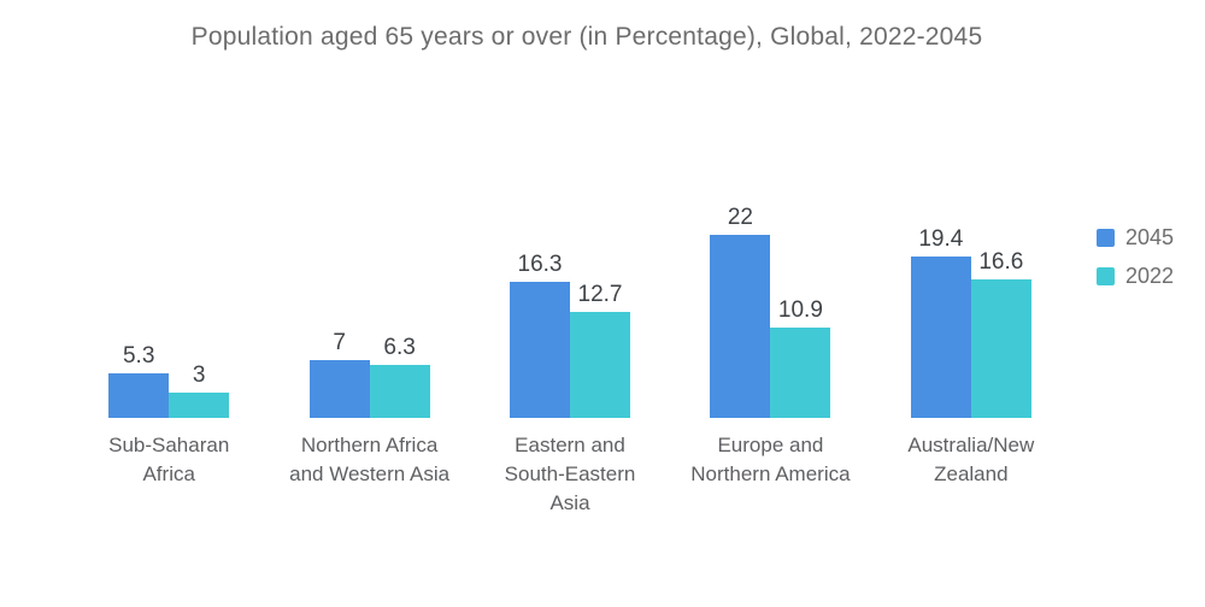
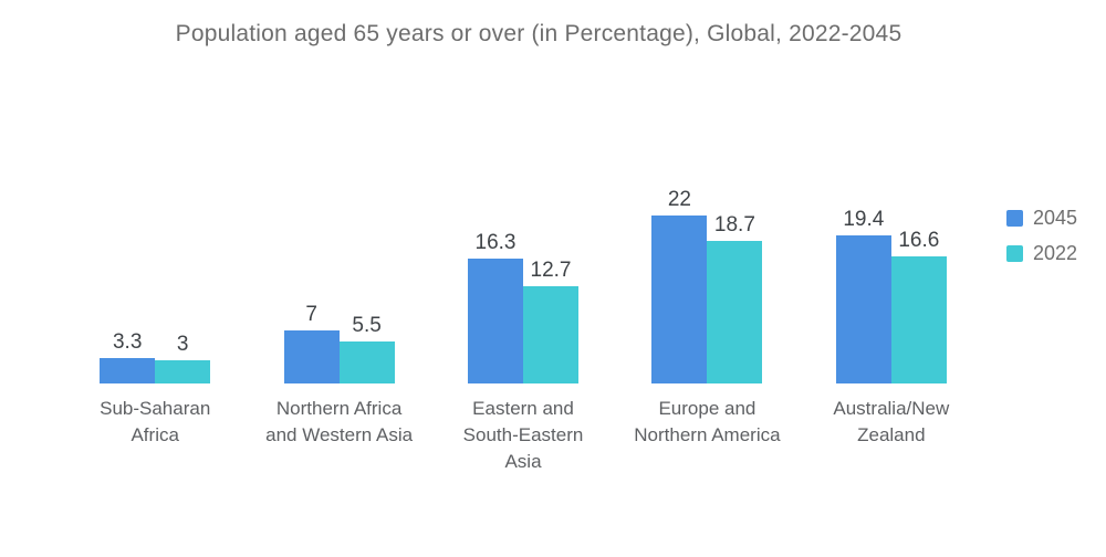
2045/Sub-Saharan Africa: 5.3 -> 3.3
2022/Northern Africa and Western Asia: 6.3 -> 5.5
2022/Europe and Northern America: 10.9 -> 18.7
